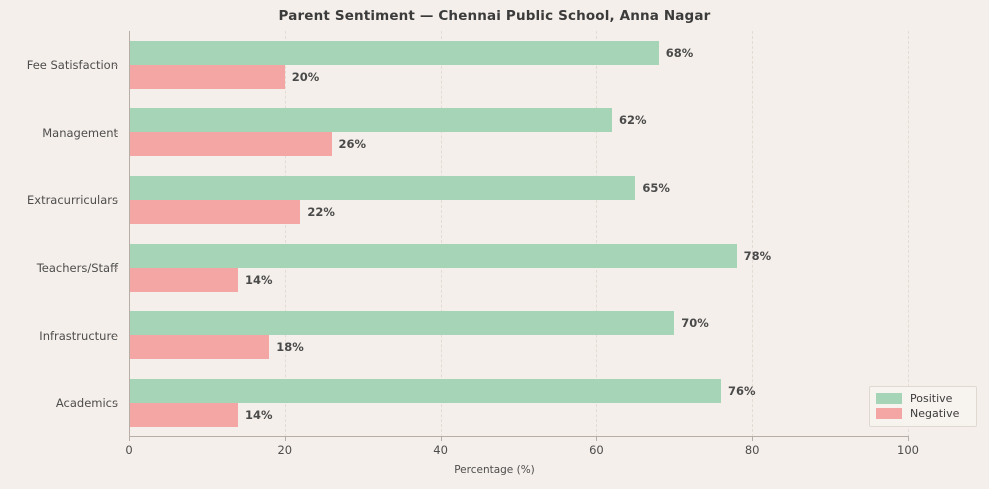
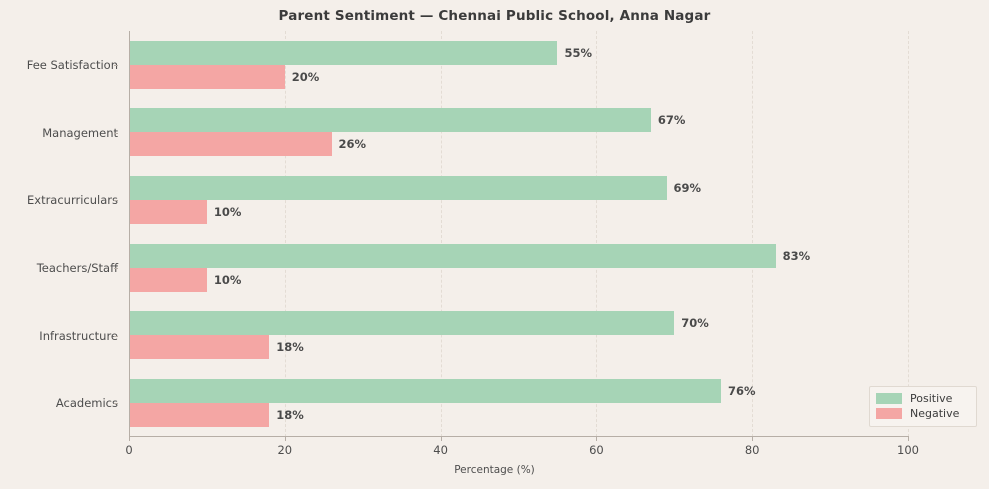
Negative/Academics: 14% -> 18%
Positive/Teachers/Staff: 78% -> 83%
Negative/Teachers/Staff: 14% -> 10%
Positive/Extracurriculars: 65% -> 69%
Negative/Extracurriculars: 22% -> 10%
Positive/Management: 62% -> 67%
Positive/Fee Satisfaction: 68% -> 55%
